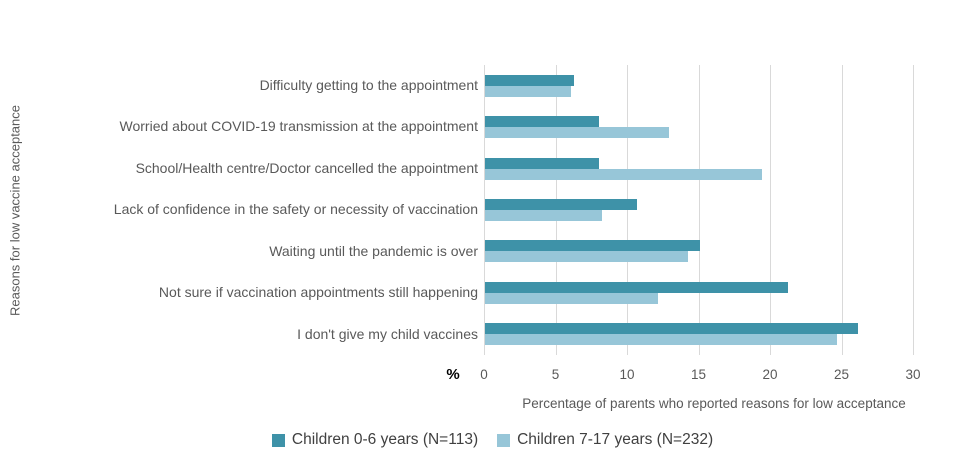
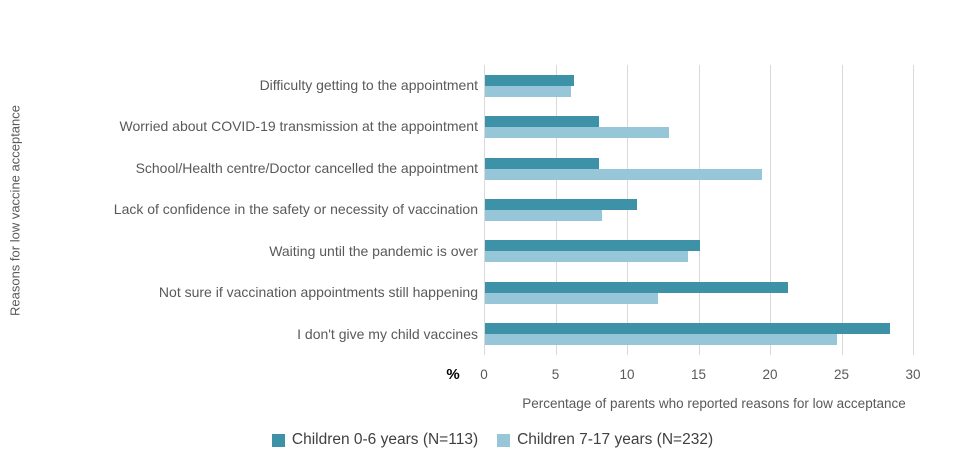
Children 0-6 years (N=113)/I don't give my child vaccines: 26.1 -> 28.3
